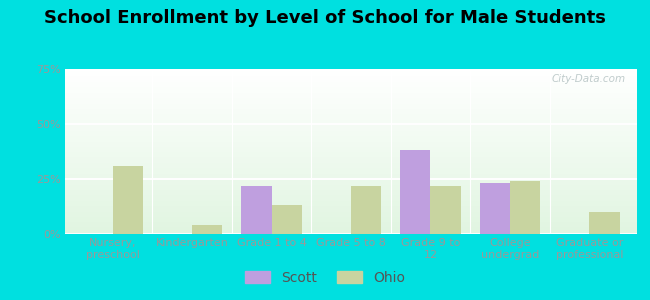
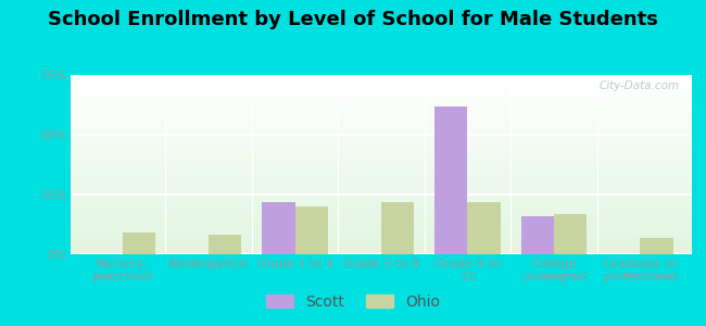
Ohio/Nursery, preschool: 31% -> 9%
Ohio/Kindergarten: 4% -> 8%
Ohio/Grade 1 to 4: 13% -> 20%
Scott/Grade 9 to 12: 38% -> 62%
Scott/College undergrad: 23% -> 16%
Ohio/College undergrad: 24% -> 17%
Ohio/Graduate or professional: 10% -> 7%
